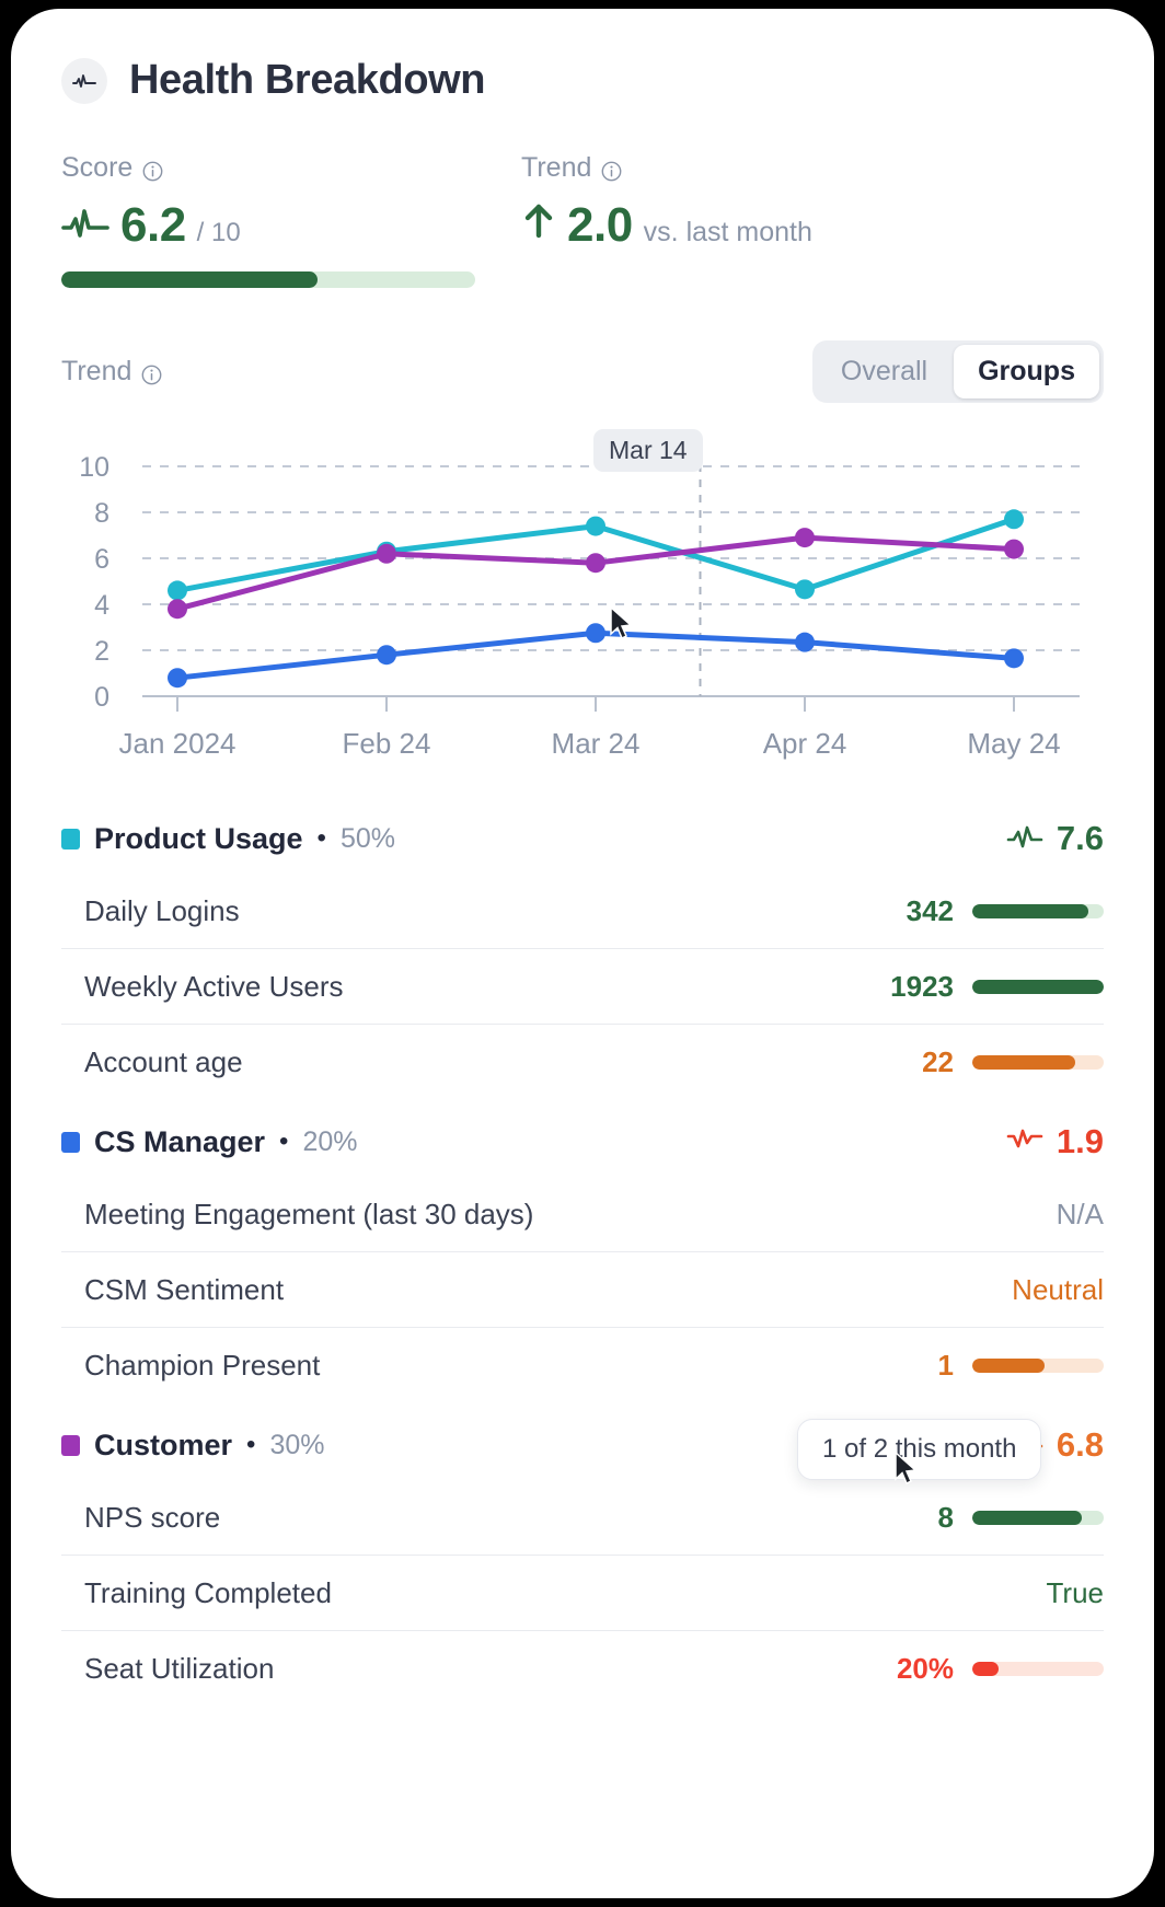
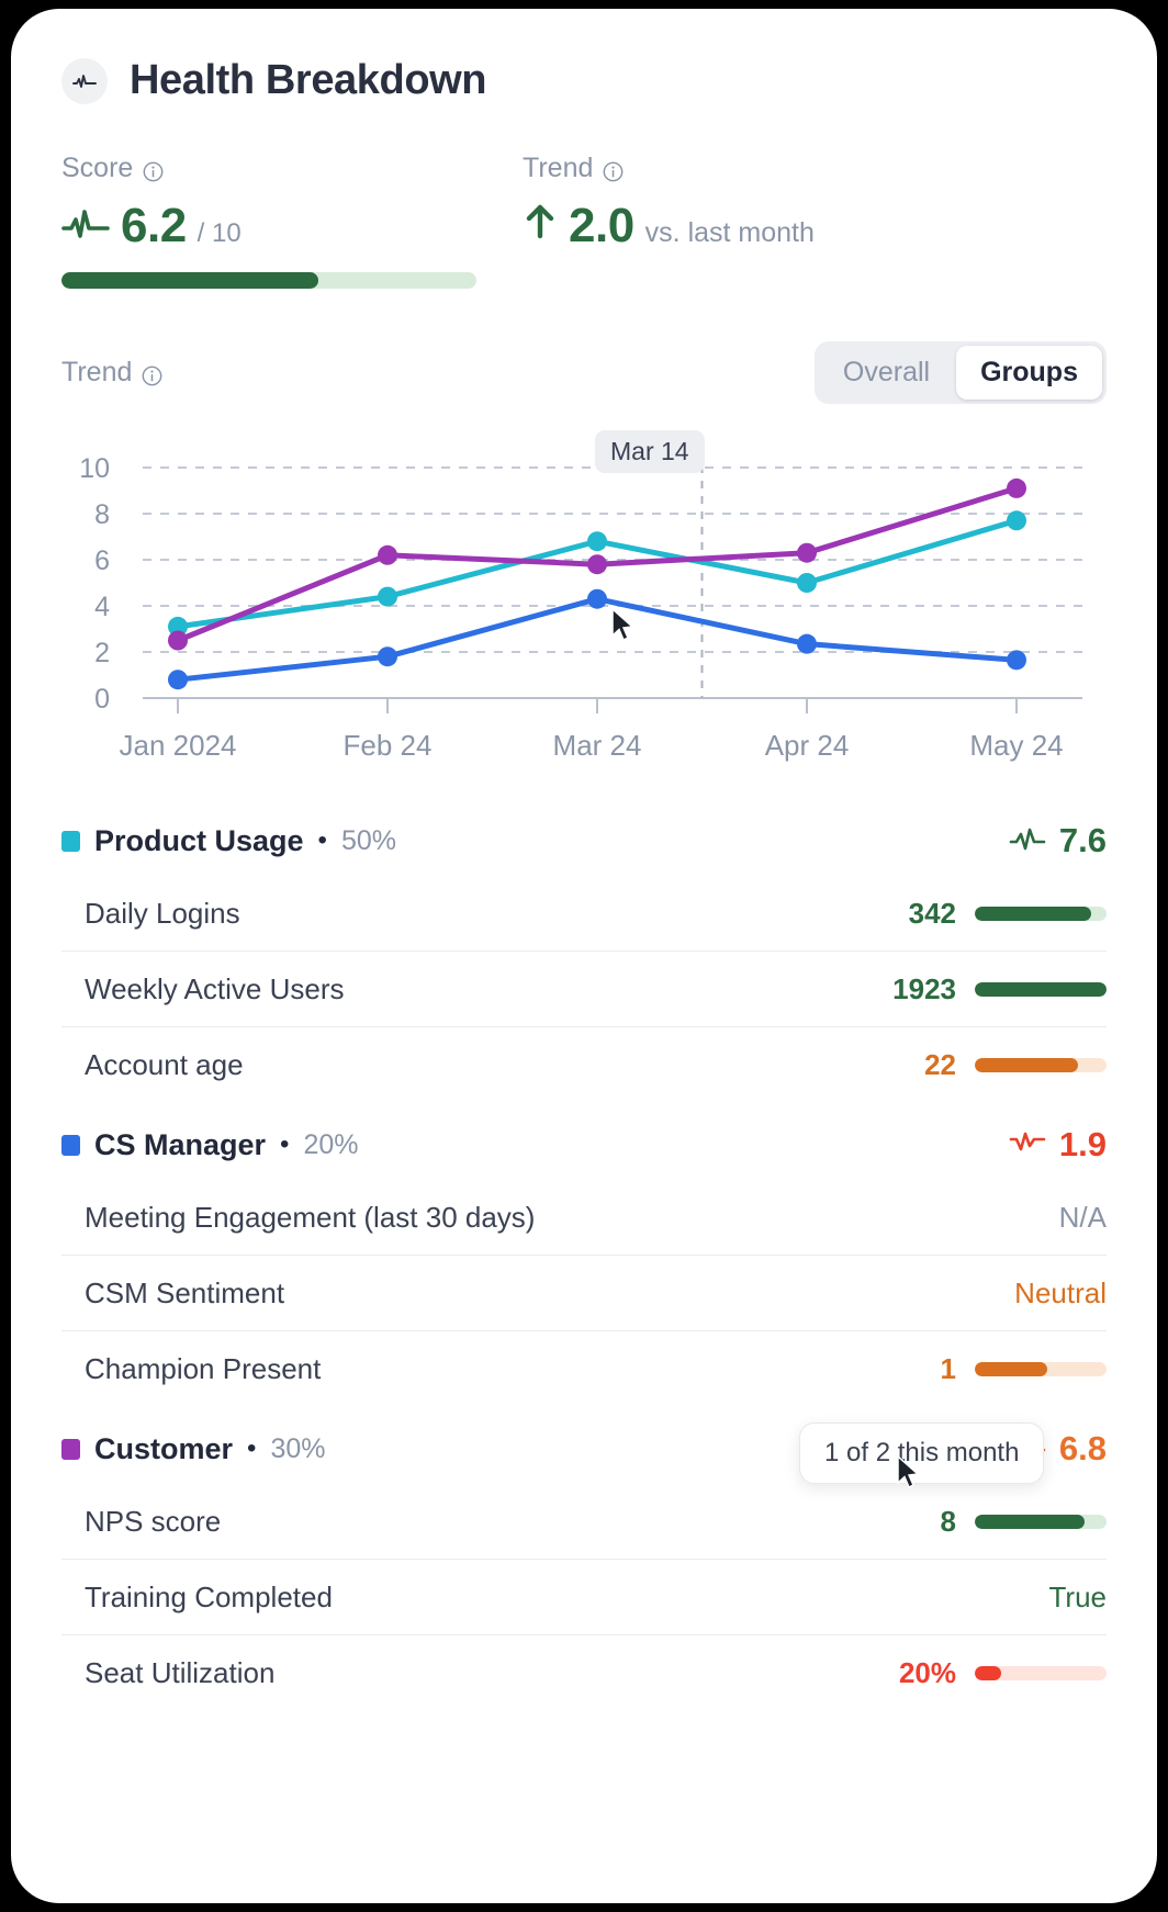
Product Usage/Jan 2024: 4.6 -> 3.1
Customer/Jan 2024: 3.8 -> 2.5
Product Usage/Feb 24: 6.3 -> 4.4
Product Usage/Mar 24: 7.4 -> 6.8
CS Manager/Mar 24: 2.8 -> 4.3
Product Usage/Apr 24: 4.7 -> 5.0
Customer/Apr 24: 6.9 -> 6.3
Customer/May 24: 6.4 -> 9.1
